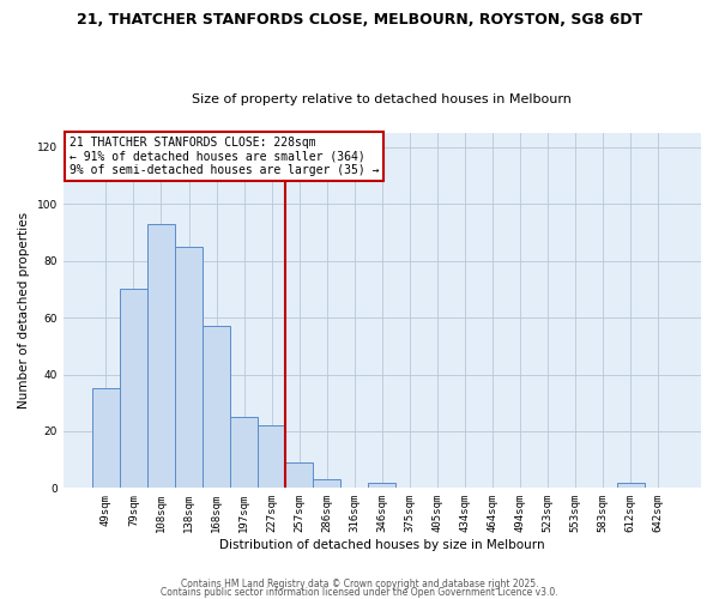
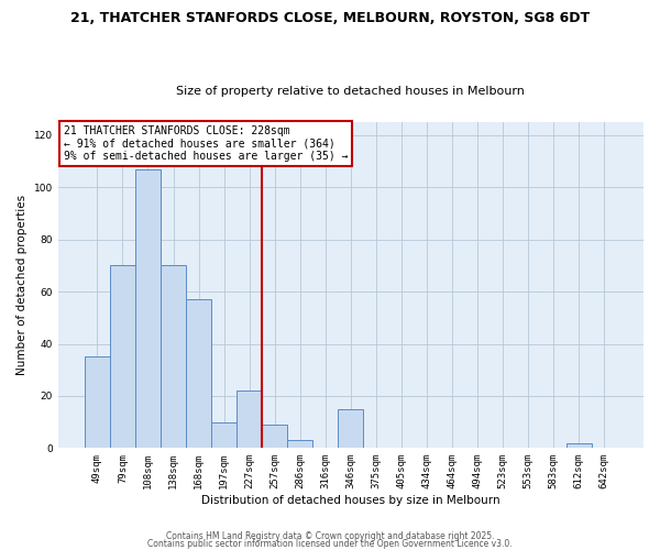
108sqm: 93 -> 107
138sqm: 85 -> 70
197sqm: 25 -> 10
346sqm: 2 -> 15
